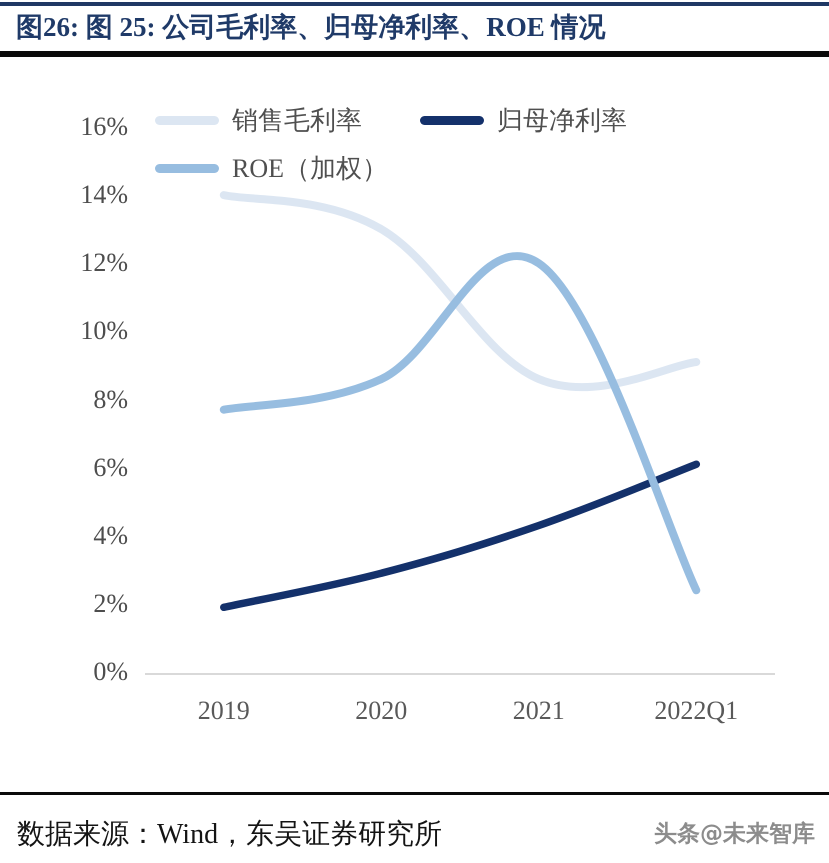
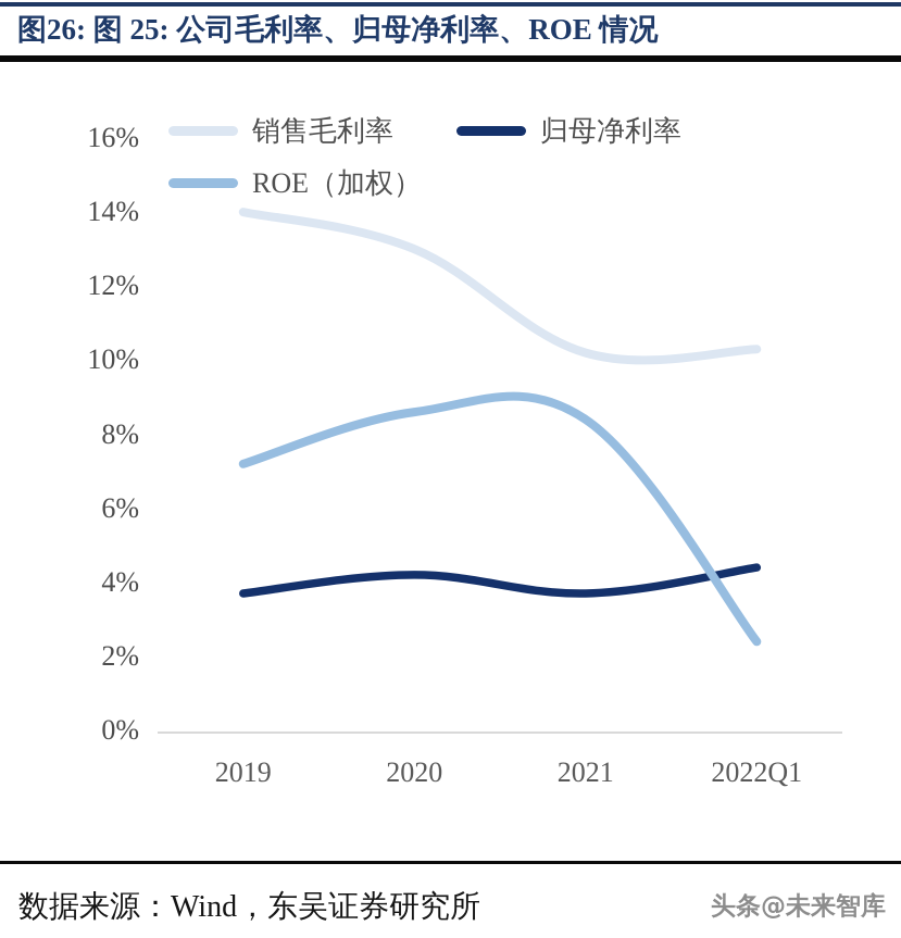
归母净利率/2019: 1.9% -> 3.7%
ROE（加权）/2019: 7.7% -> 7.2%
归母净利率/2020: 2.9% -> 4.2%
销售毛利率/2021: 8.6% -> 10.2%
归母净利率/2021: 4.3% -> 3.7%
ROE（加权）/2021: 12.0% -> 8.4%
销售毛利率/2022Q1: 9.1% -> 10.3%
归母净利率/2022Q1: 6.1% -> 4.4%
